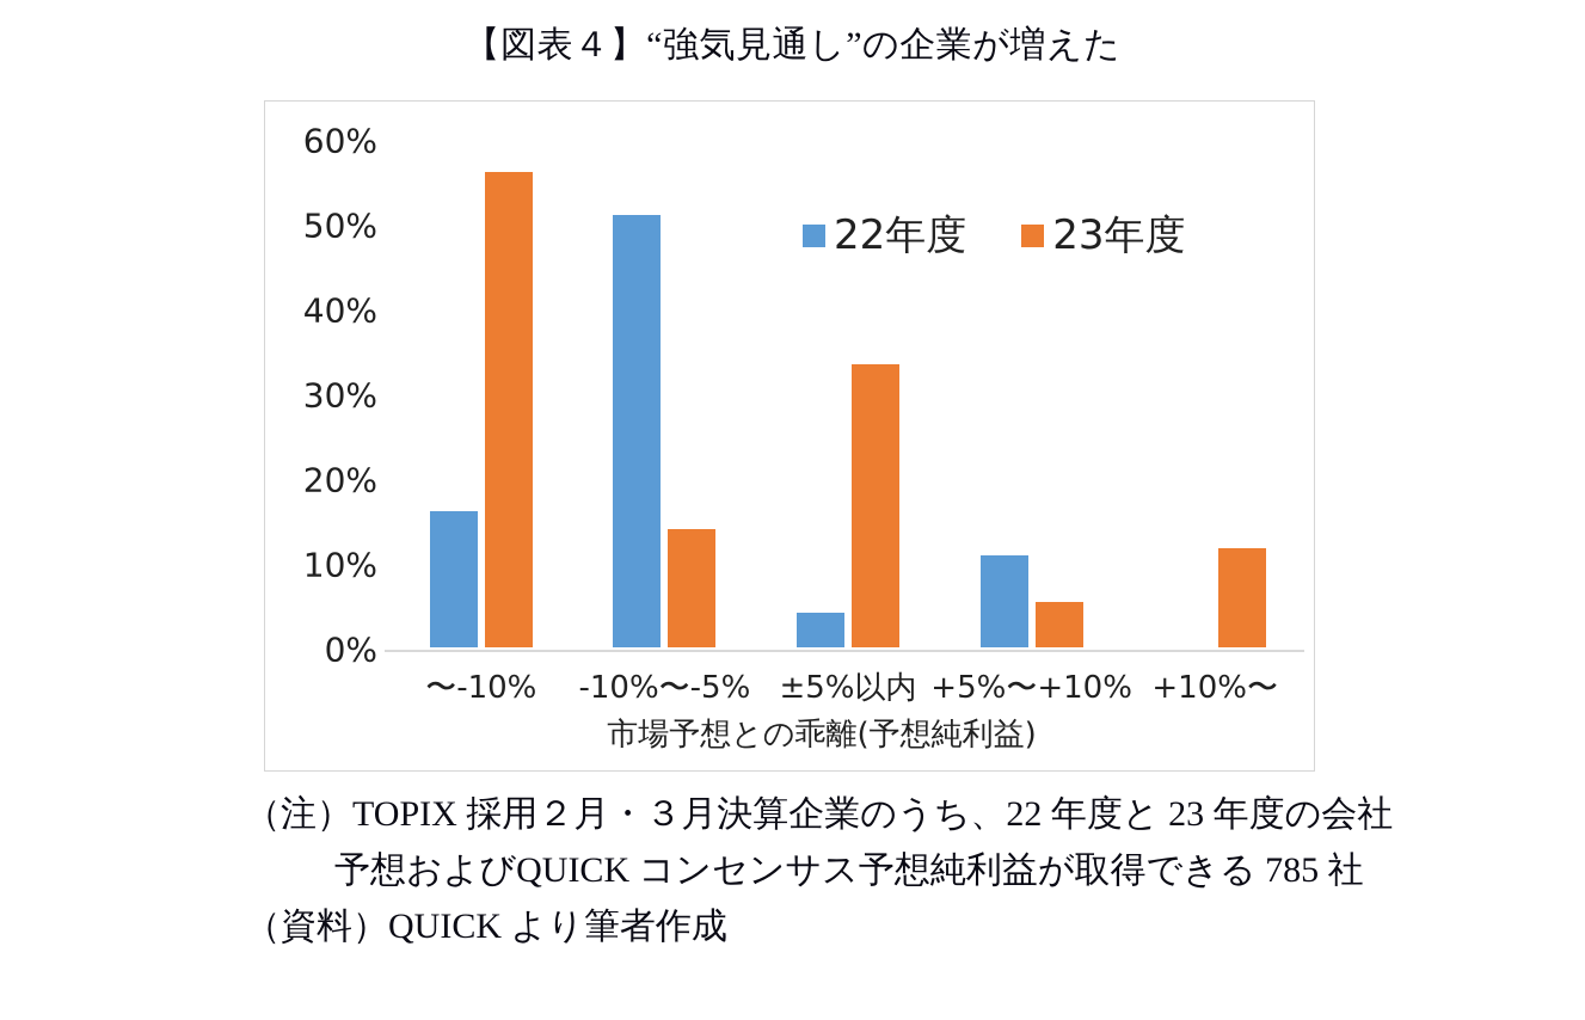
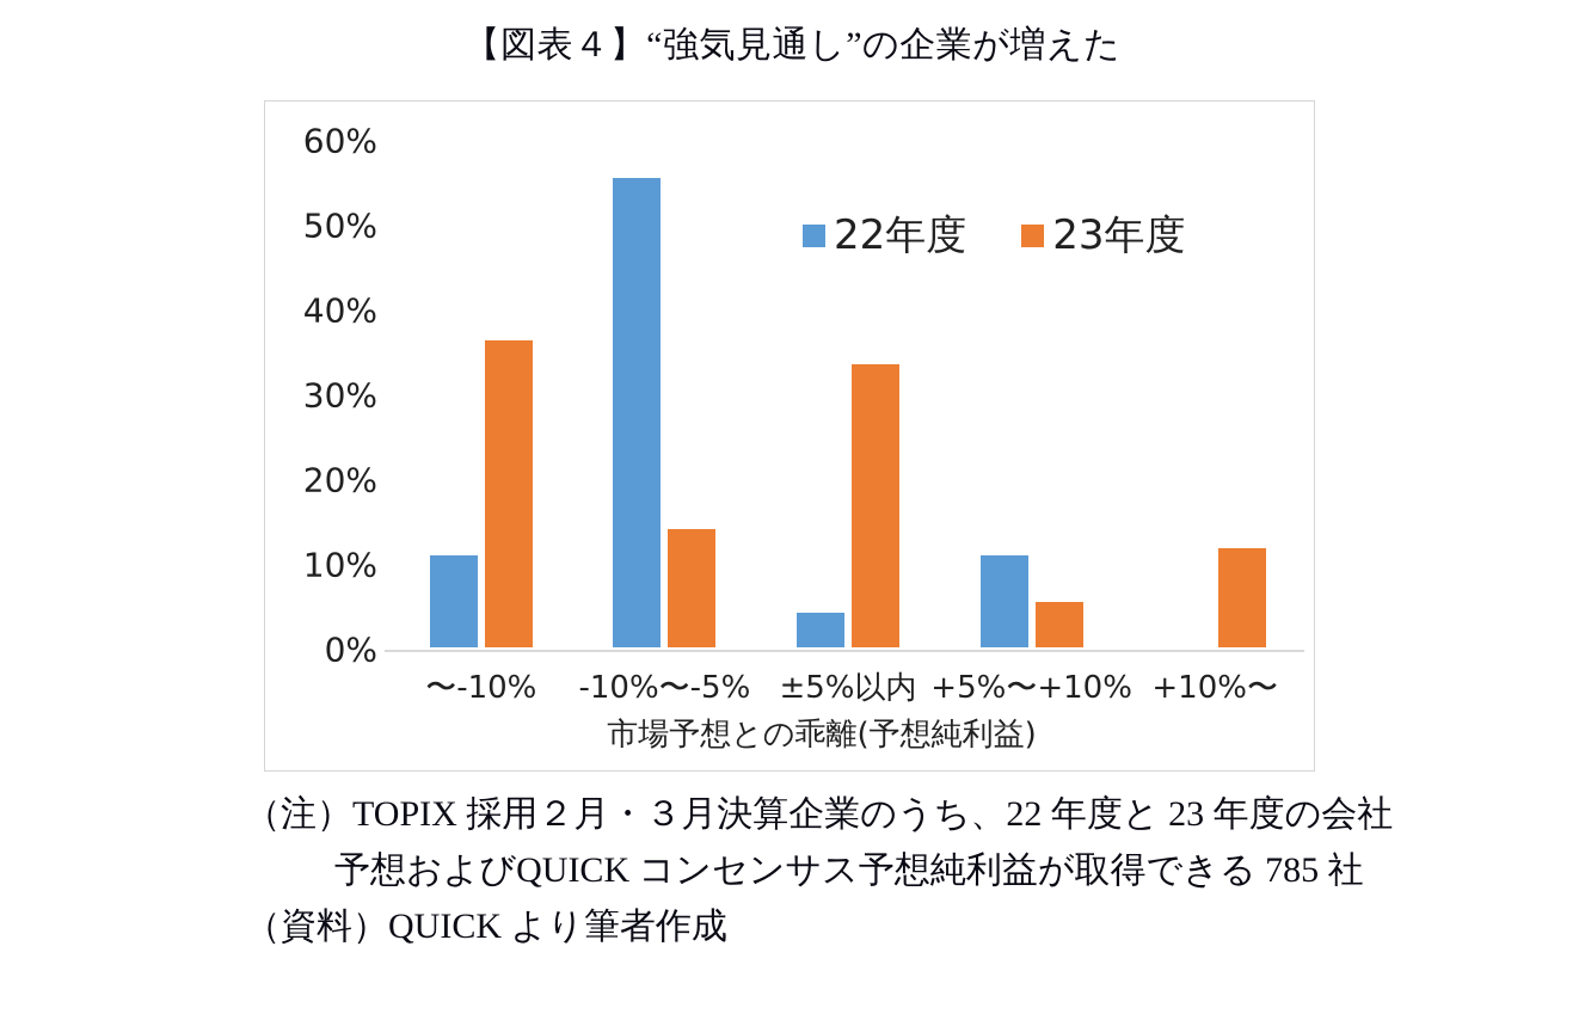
22年度/〜-10%: 16% -> 11%
23年度/〜-10%: 56% -> 36%
22年度/-10%〜-5%: 51% -> 55%
